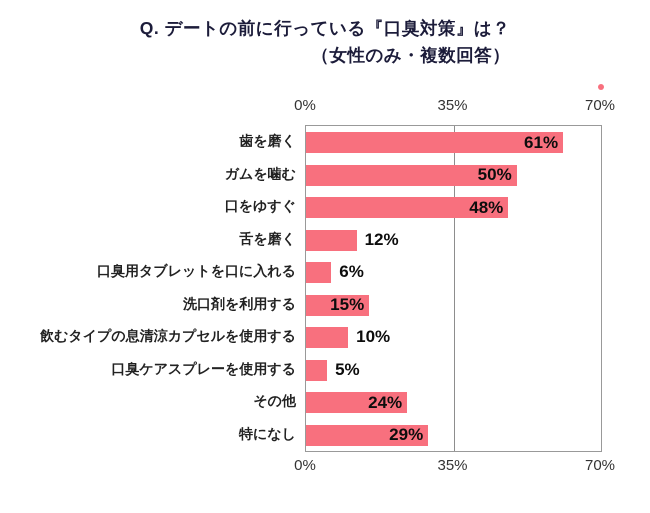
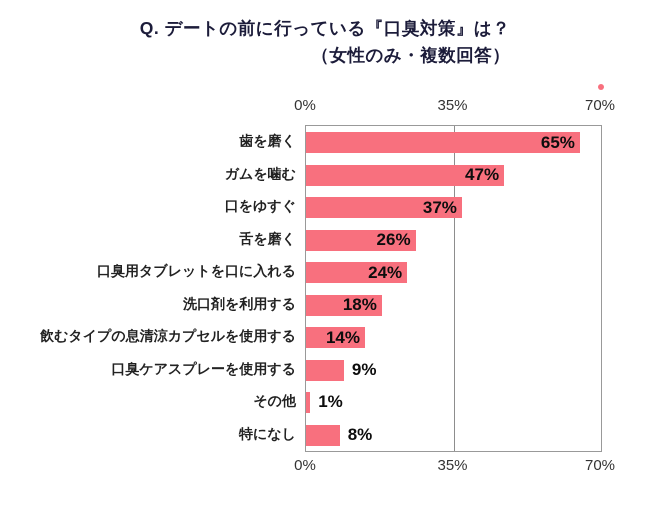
歯を磨く: 61% -> 65%
ガムを噛む: 50% -> 47%
口をゆすぐ: 48% -> 37%
舌を磨く: 12% -> 26%
口臭用タブレットを口に入れる: 6% -> 24%
洗口剤を利用する: 15% -> 18%
飲むタイプの息清涼カプセルを使用する: 10% -> 14%
口臭ケアスプレーを使用する: 5% -> 9%
その他: 24% -> 1%
特になし: 29% -> 8%
